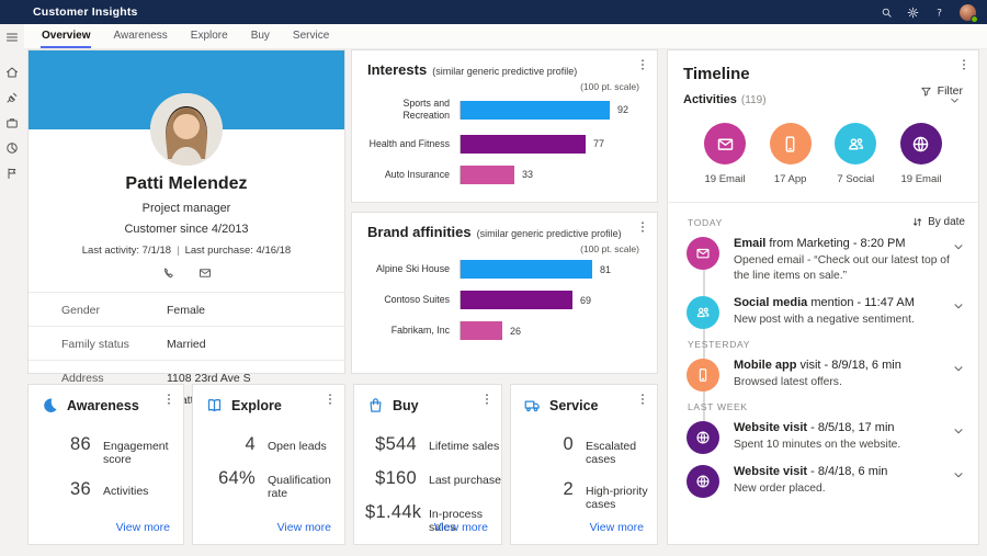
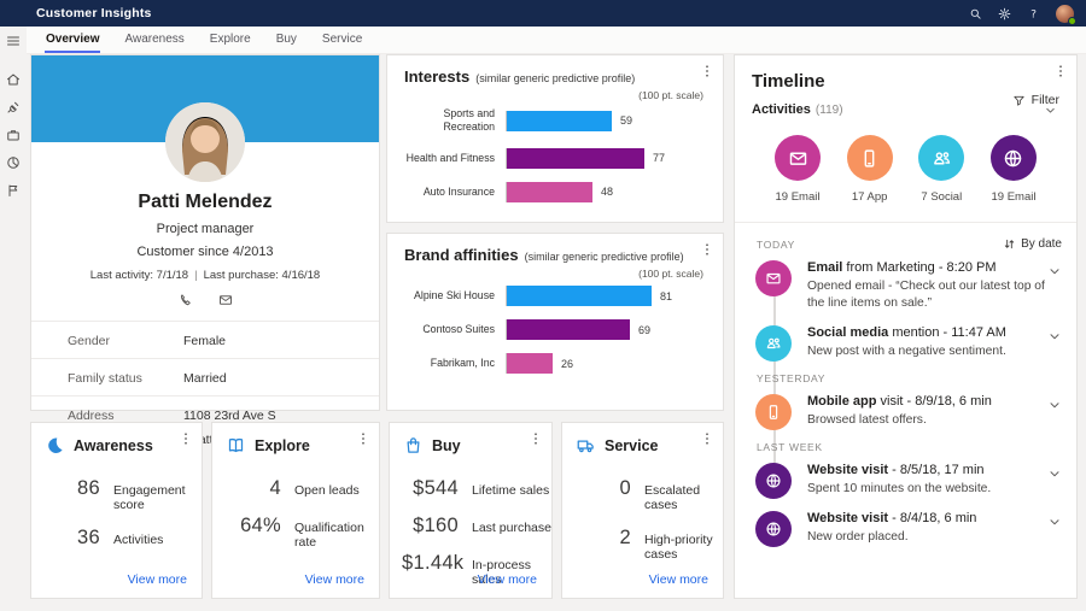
Interests/Sports and Recreation: 92 -> 59
Interests/Auto Insurance: 33 -> 48
